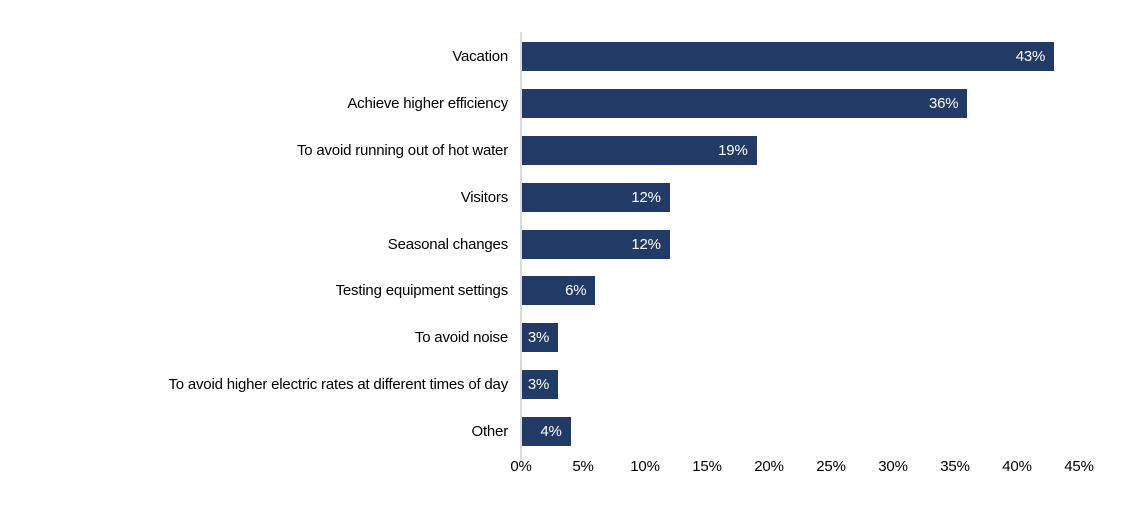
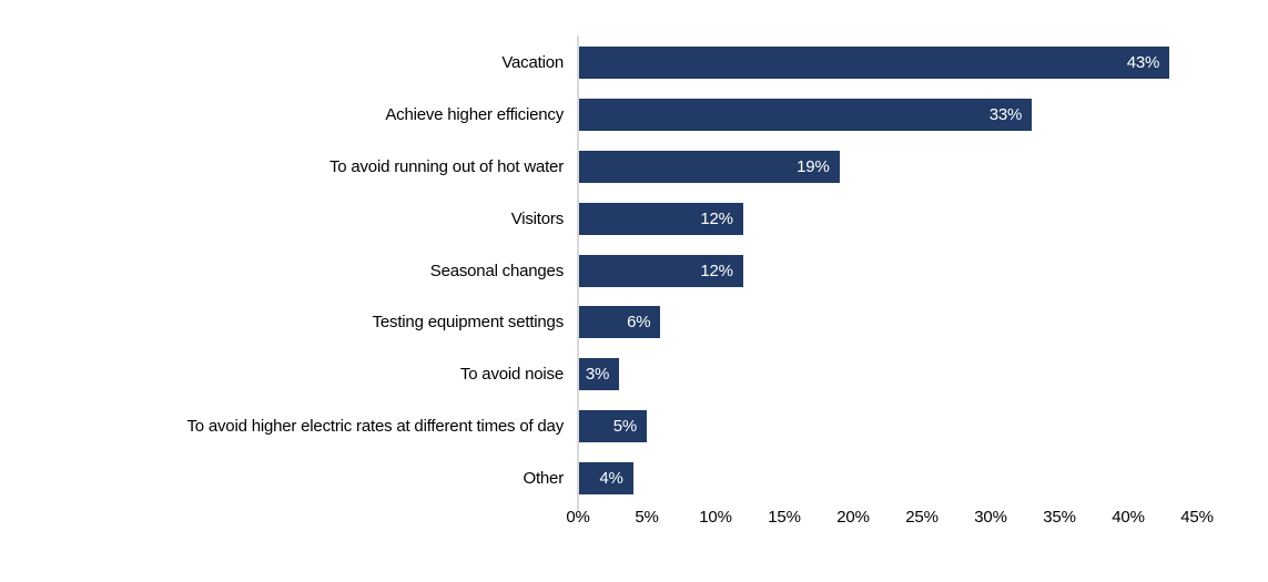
Achieve higher efficiency: 36% -> 33%
To avoid higher electric rates at different times of day: 3% -> 5%
